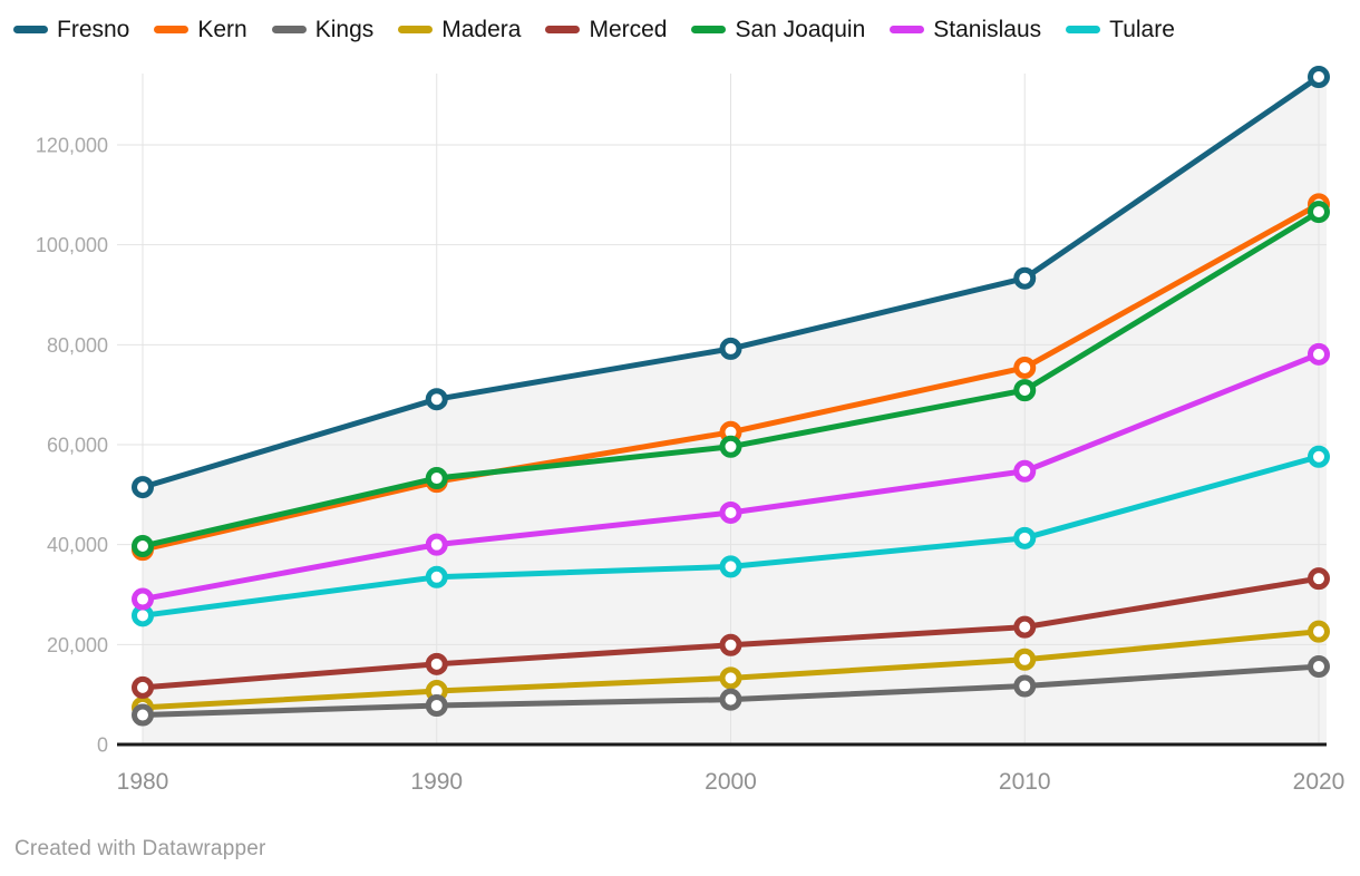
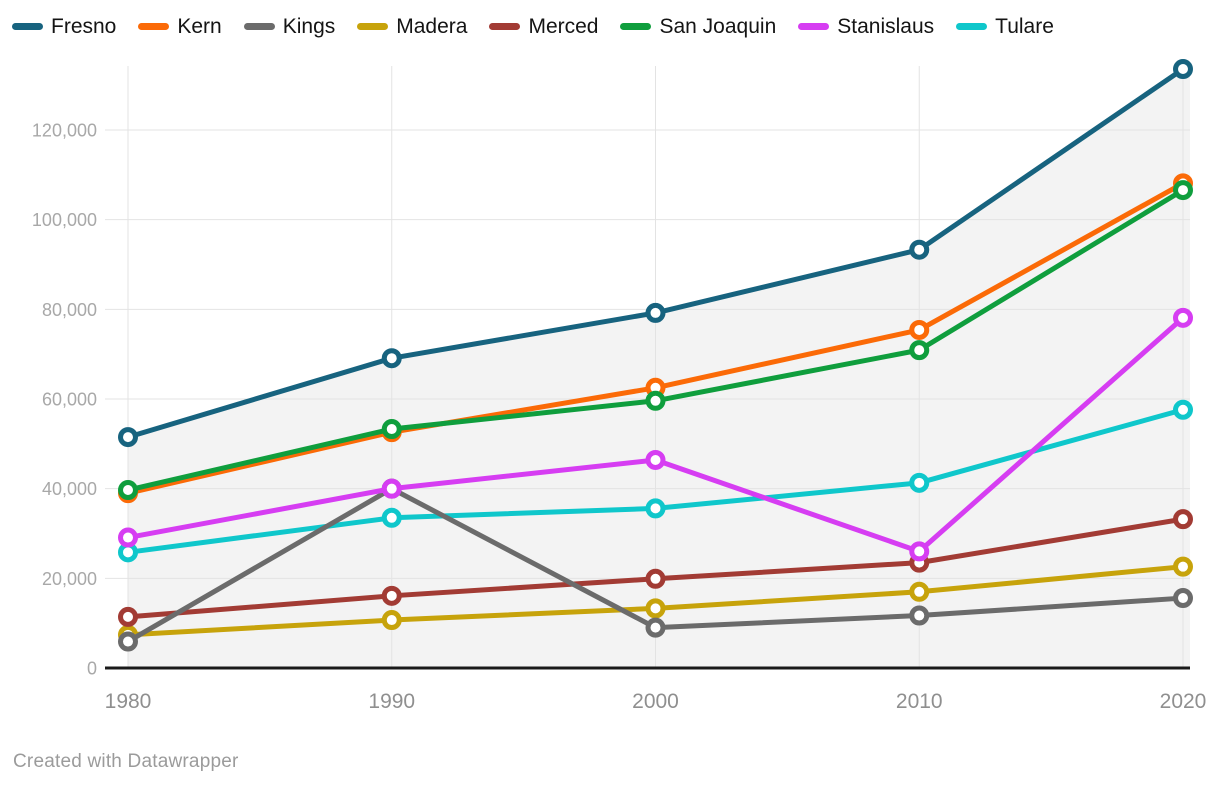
Kings/1990: 8000 -> 40000
Stanislaus/2010: 55000 -> 26000
